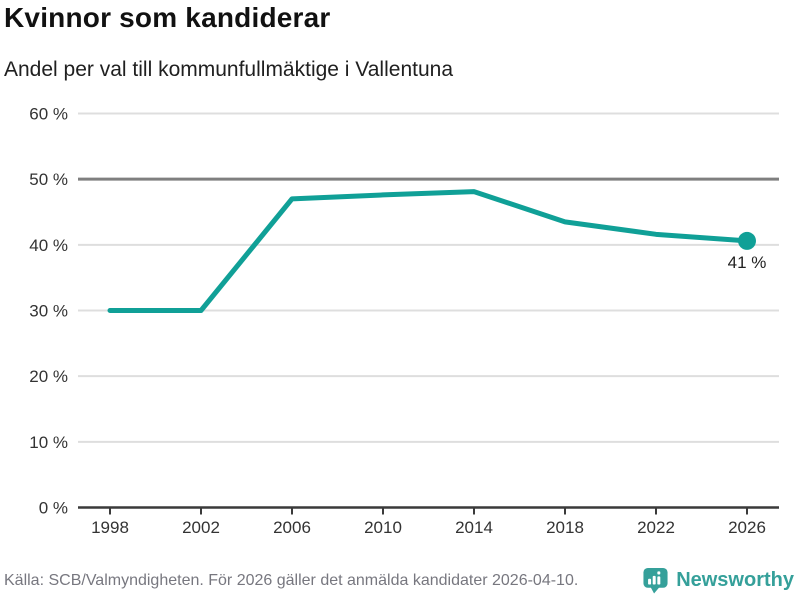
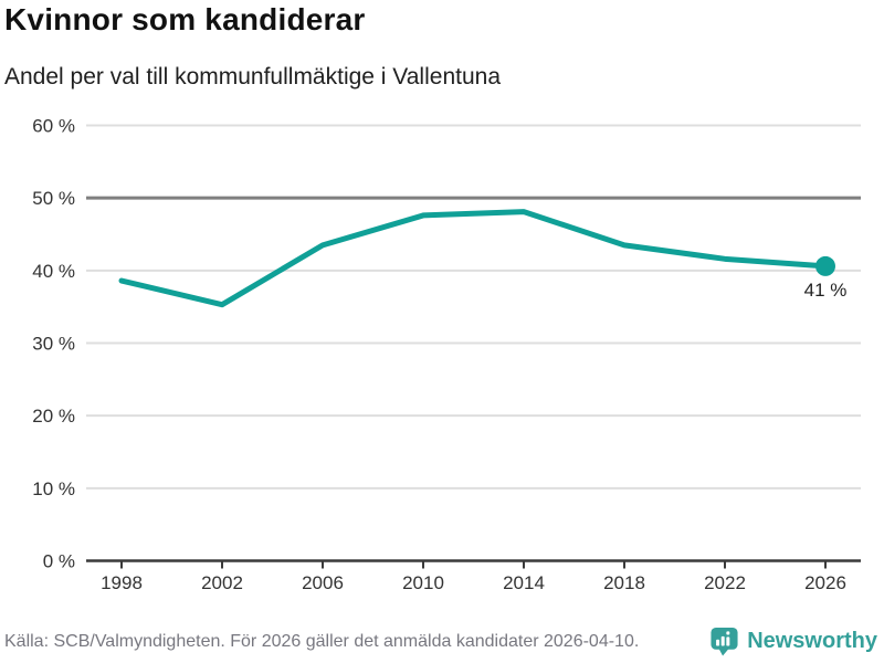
1998: 30% -> 39%
2002: 30% -> 35%
2006: 47% -> 44%
